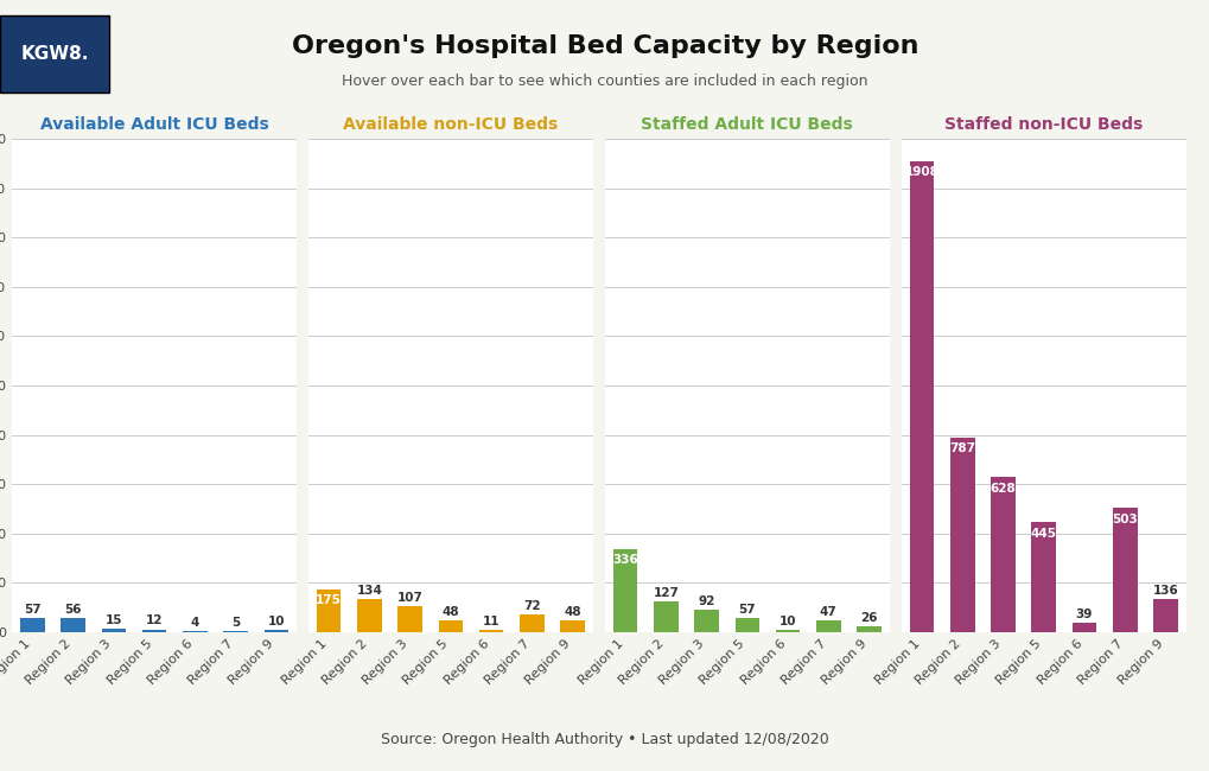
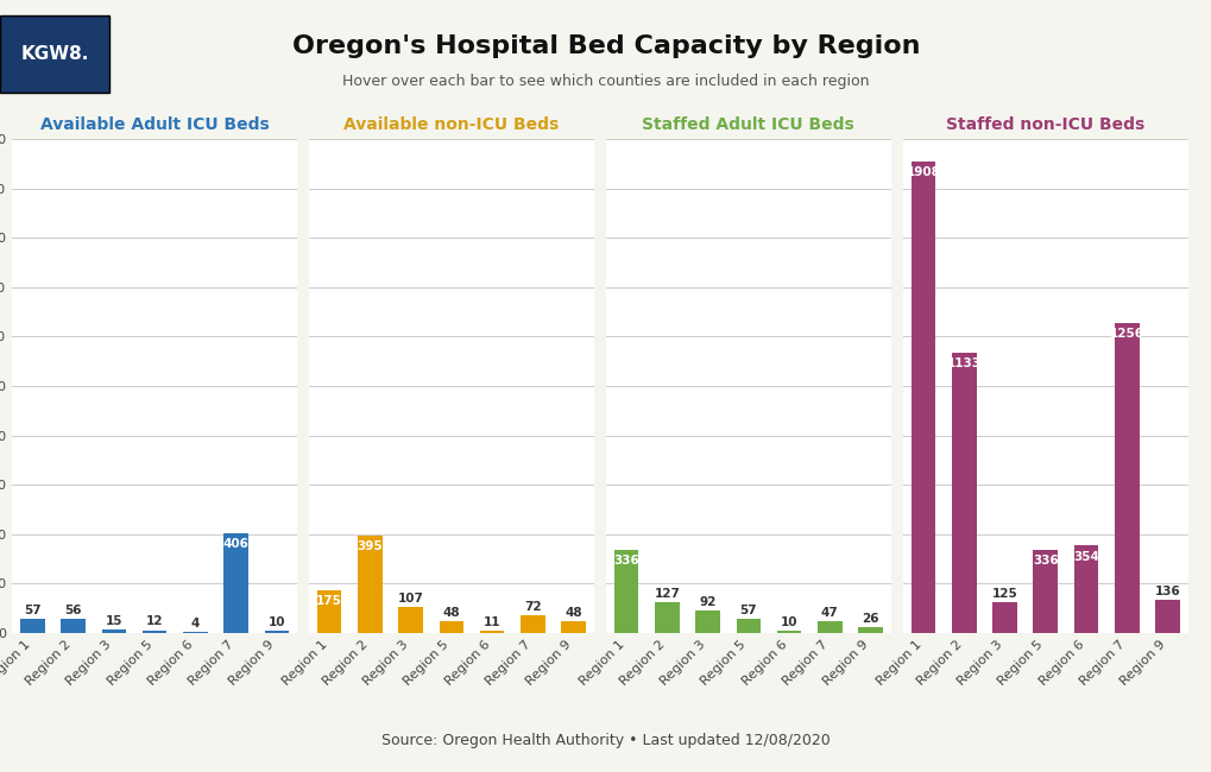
Available Adult ICU Beds/Region 7: 5 -> 406
Available non-ICU Beds/Region 2: 134 -> 395
Staffed non-ICU Beds/Region 2: 787 -> 1133
Staffed non-ICU Beds/Region 3: 628 -> 125
Staffed non-ICU Beds/Region 5: 445 -> 336
Staffed non-ICU Beds/Region 6: 39 -> 354
Staffed non-ICU Beds/Region 7: 503 -> 1256
